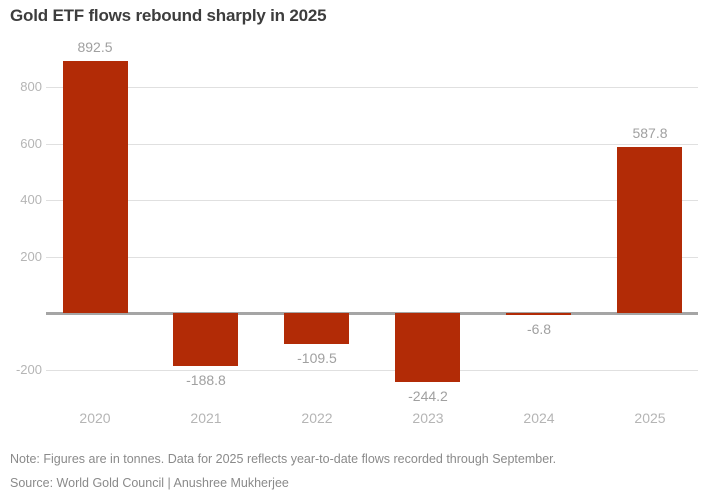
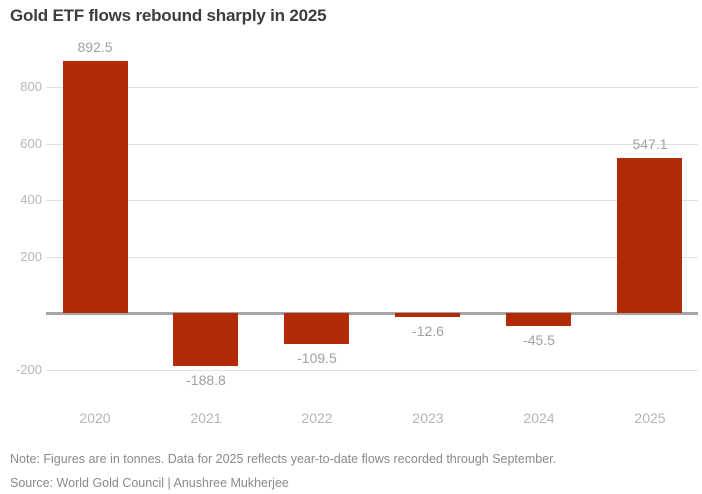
2023: -244.2 -> -12.6
2024: -6.8 -> -45.5
2025: 587.8 -> 547.1
